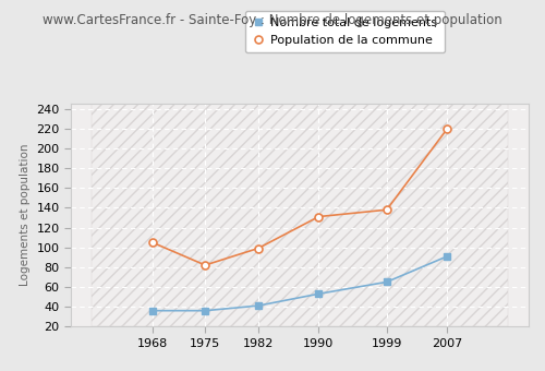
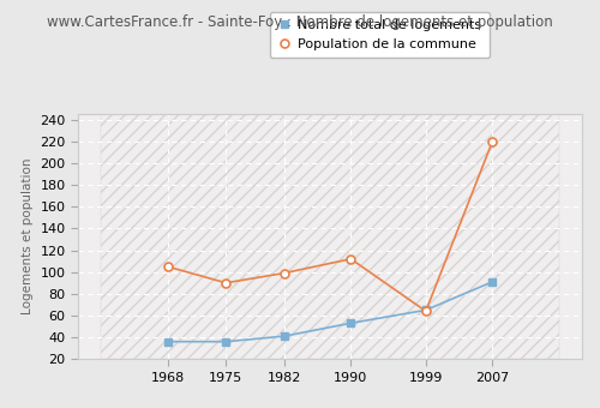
Population de la commune/1975: 82 -> 90
Population de la commune/1990: 131 -> 112
Population de la commune/1999: 138 -> 64
